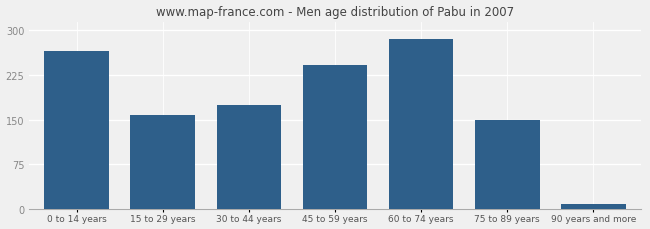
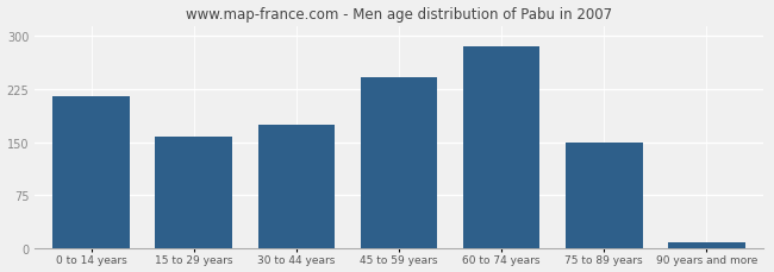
0 to 14 years: 266 -> 215
